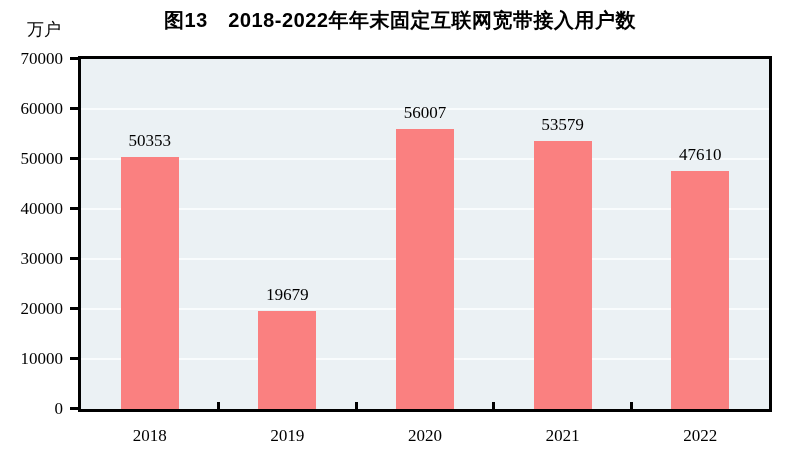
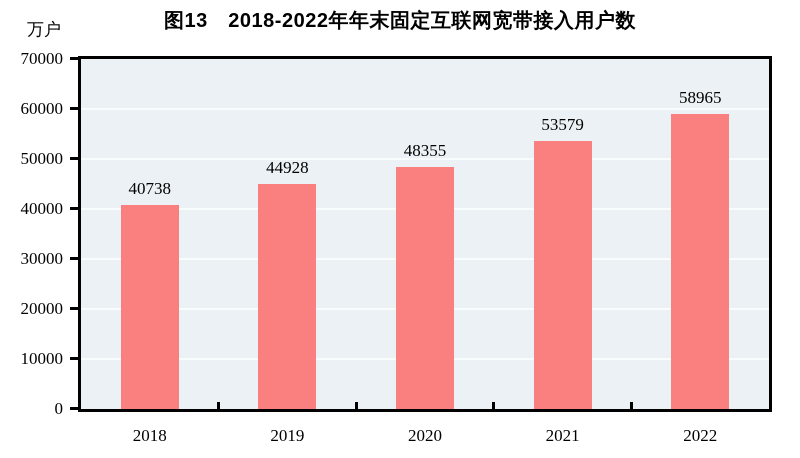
2018: 50353 -> 40738
2019: 19679 -> 44928
2020: 56007 -> 48355
2022: 47610 -> 58965
